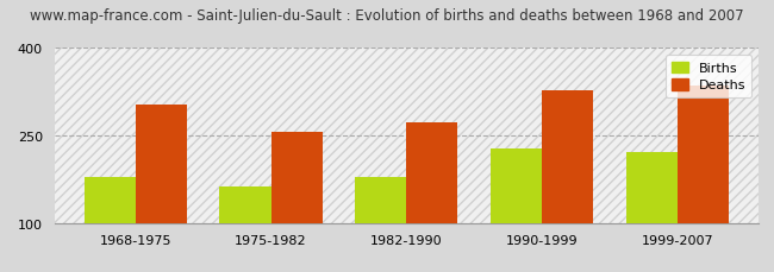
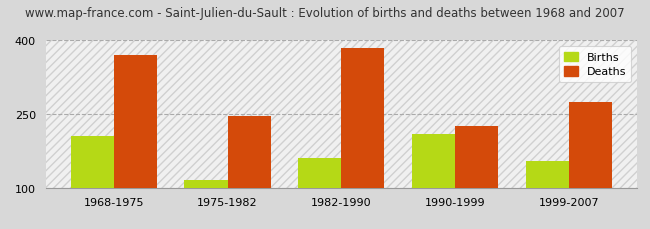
Births/1968-1975: 178 -> 205
Deaths/1968-1975: 303 -> 370
Births/1975-1982: 163 -> 115
Deaths/1975-1982: 256 -> 245
Births/1982-1990: 178 -> 160
Deaths/1982-1990: 272 -> 385
Births/1990-1999: 228 -> 210
Deaths/1990-1999: 328 -> 225
Births/1999-2007: 222 -> 155
Deaths/1999-2007: 335 -> 275
